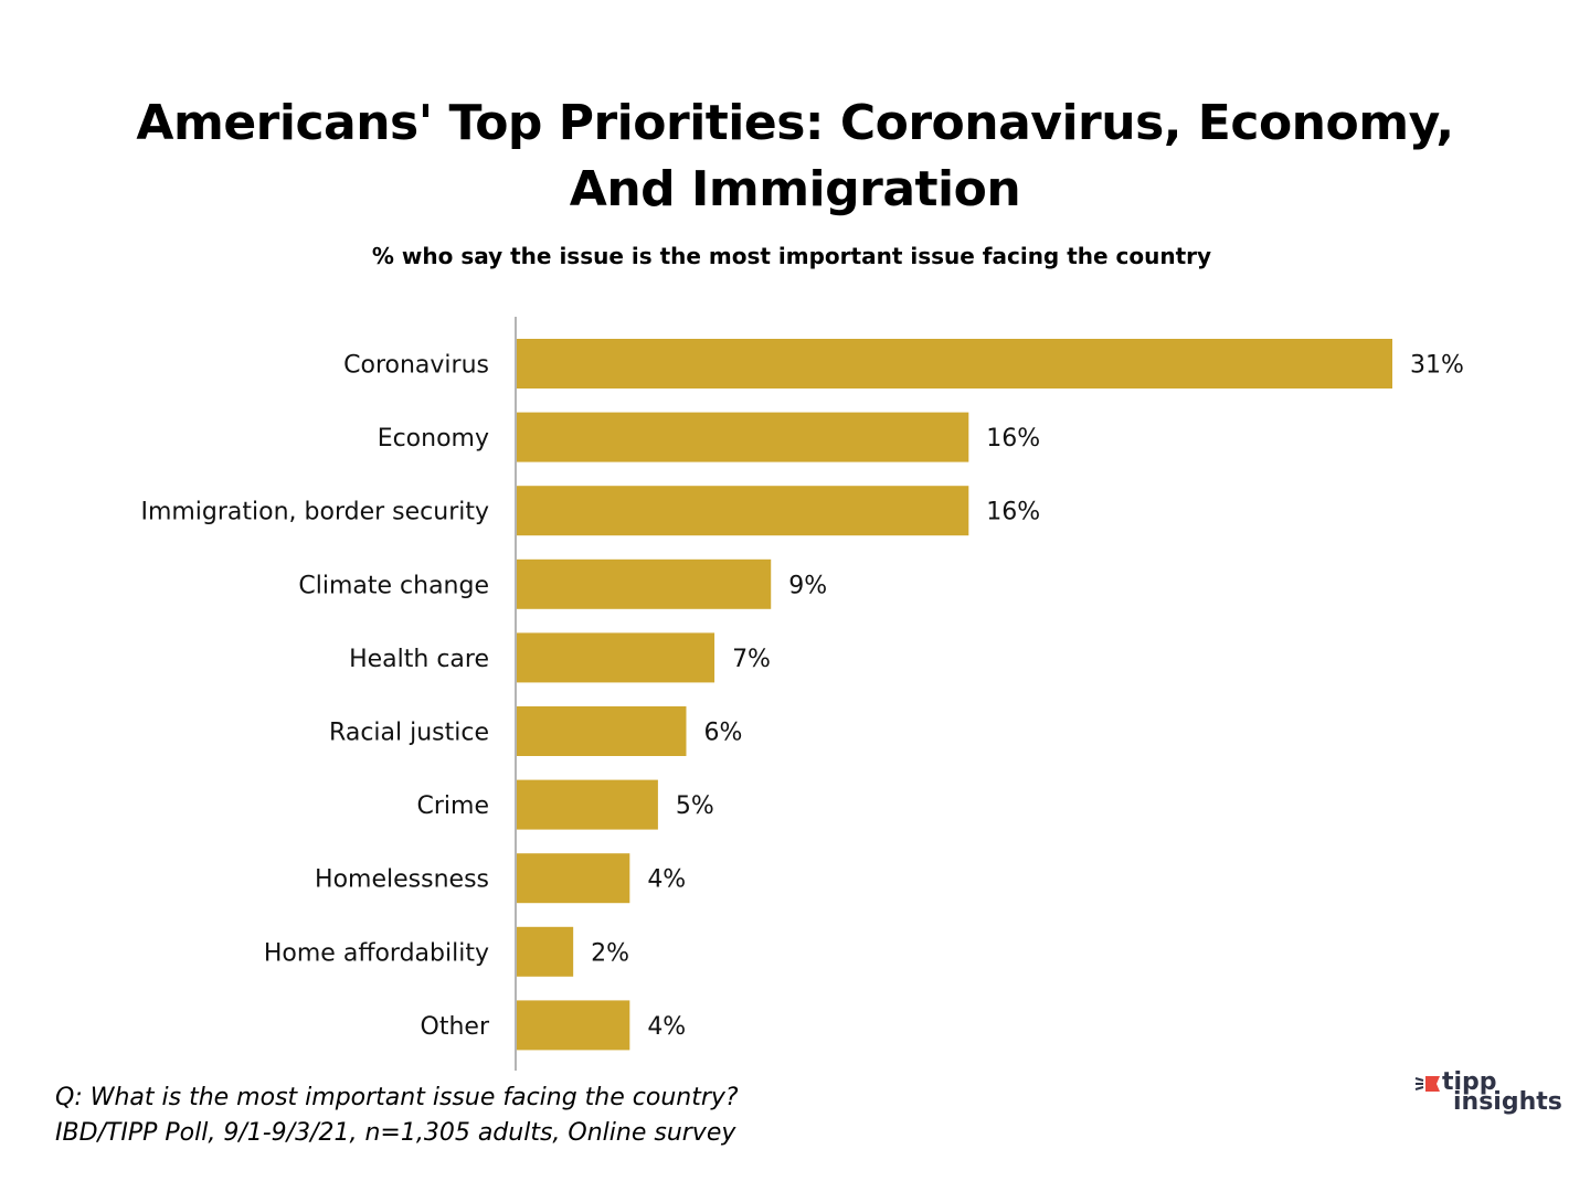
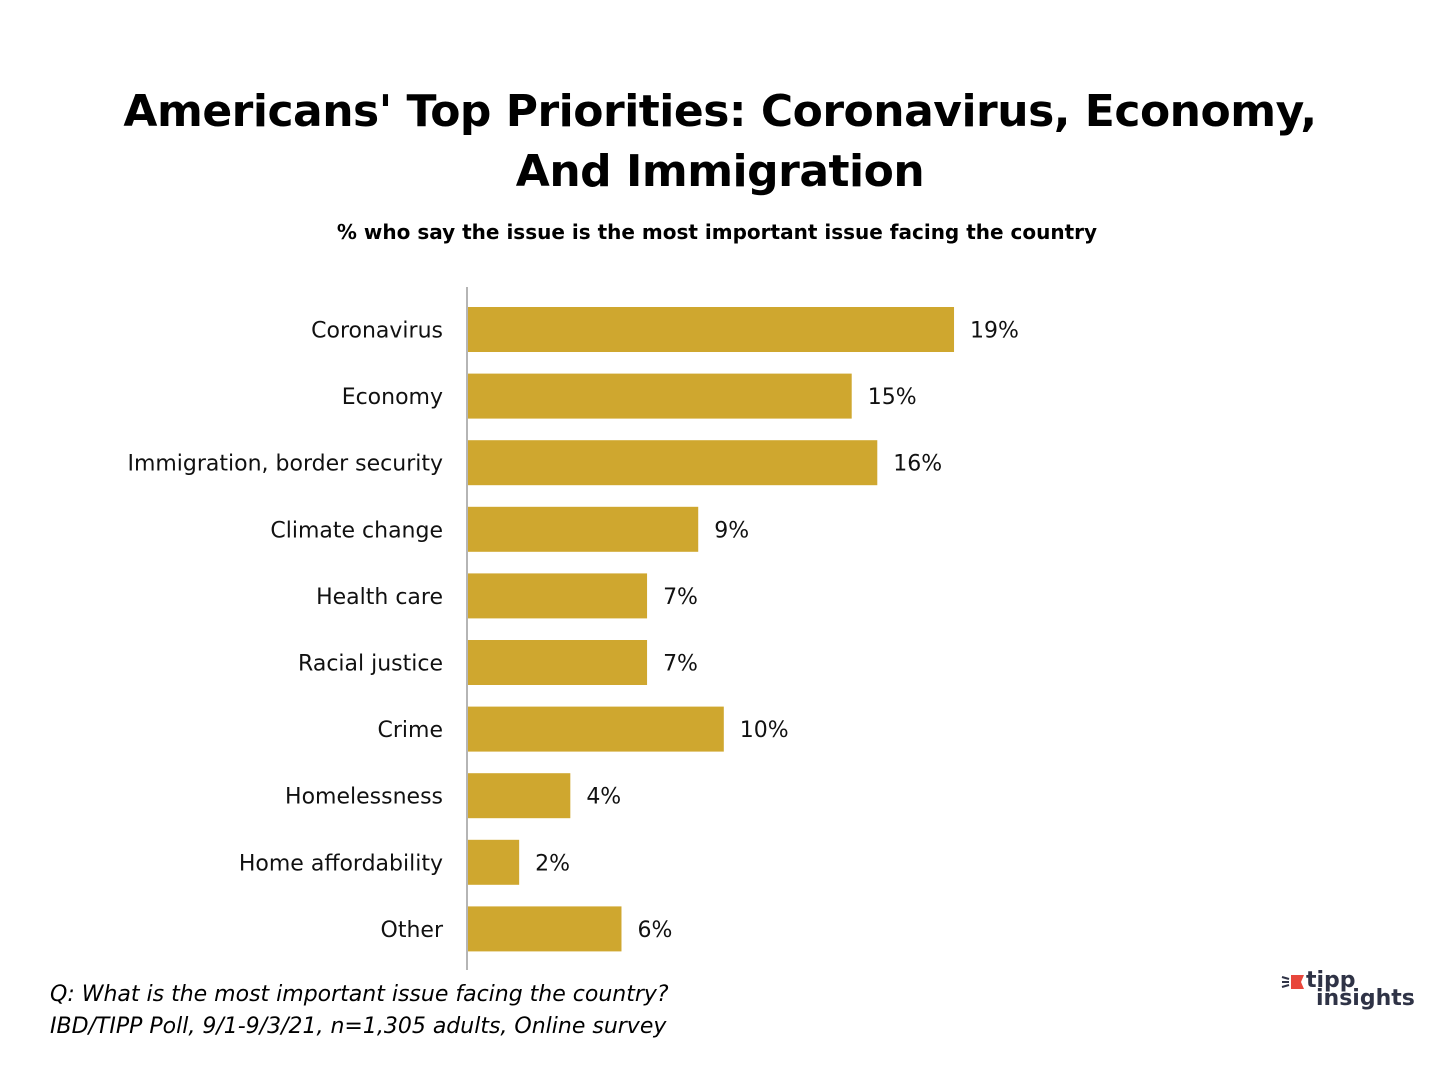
Coronavirus: 31% -> 19%
Economy: 16% -> 15%
Racial justice: 6% -> 7%
Crime: 5% -> 10%
Other: 4% -> 6%
